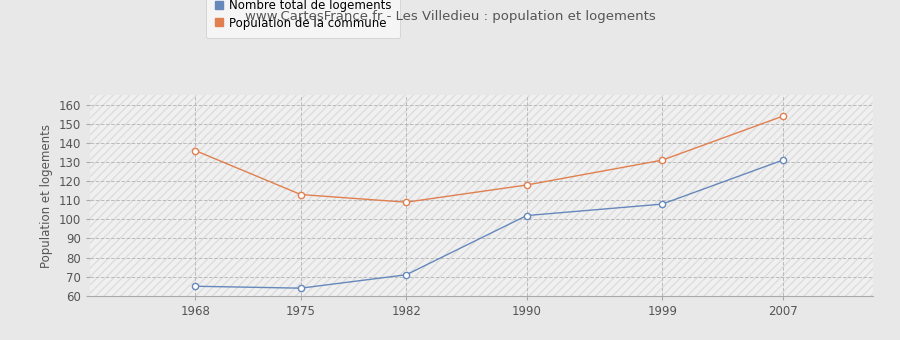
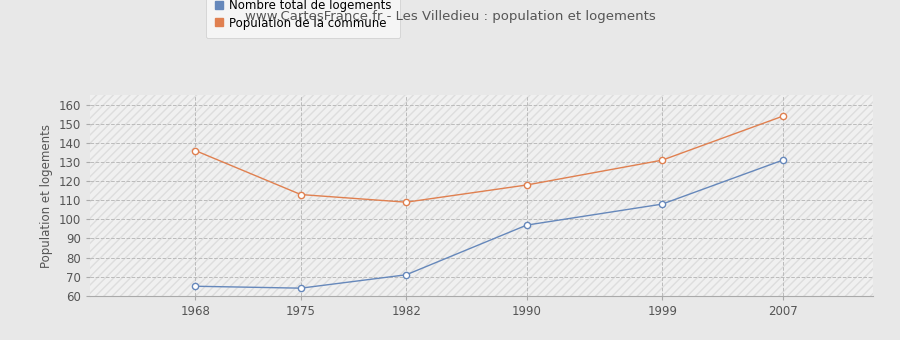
Nombre total de logements/1990: 102 -> 97
